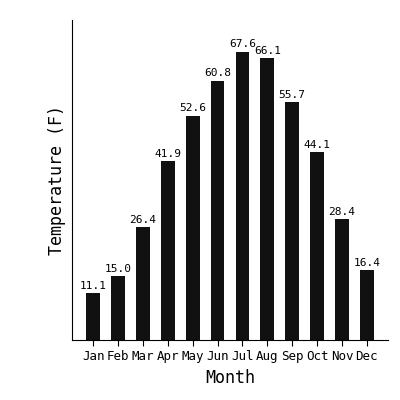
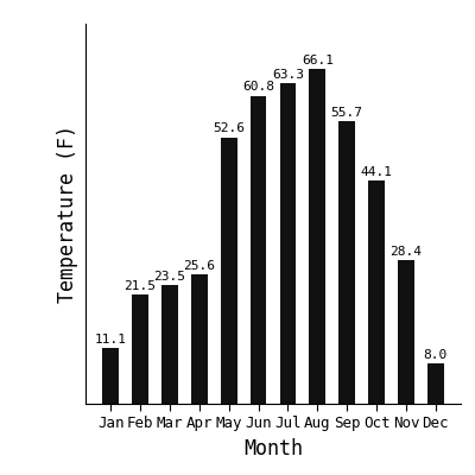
Feb: 15.0 -> 21.5
Mar: 26.4 -> 23.5
Apr: 41.9 -> 25.6
Jul: 67.6 -> 63.3
Dec: 16.4 -> 8.0
